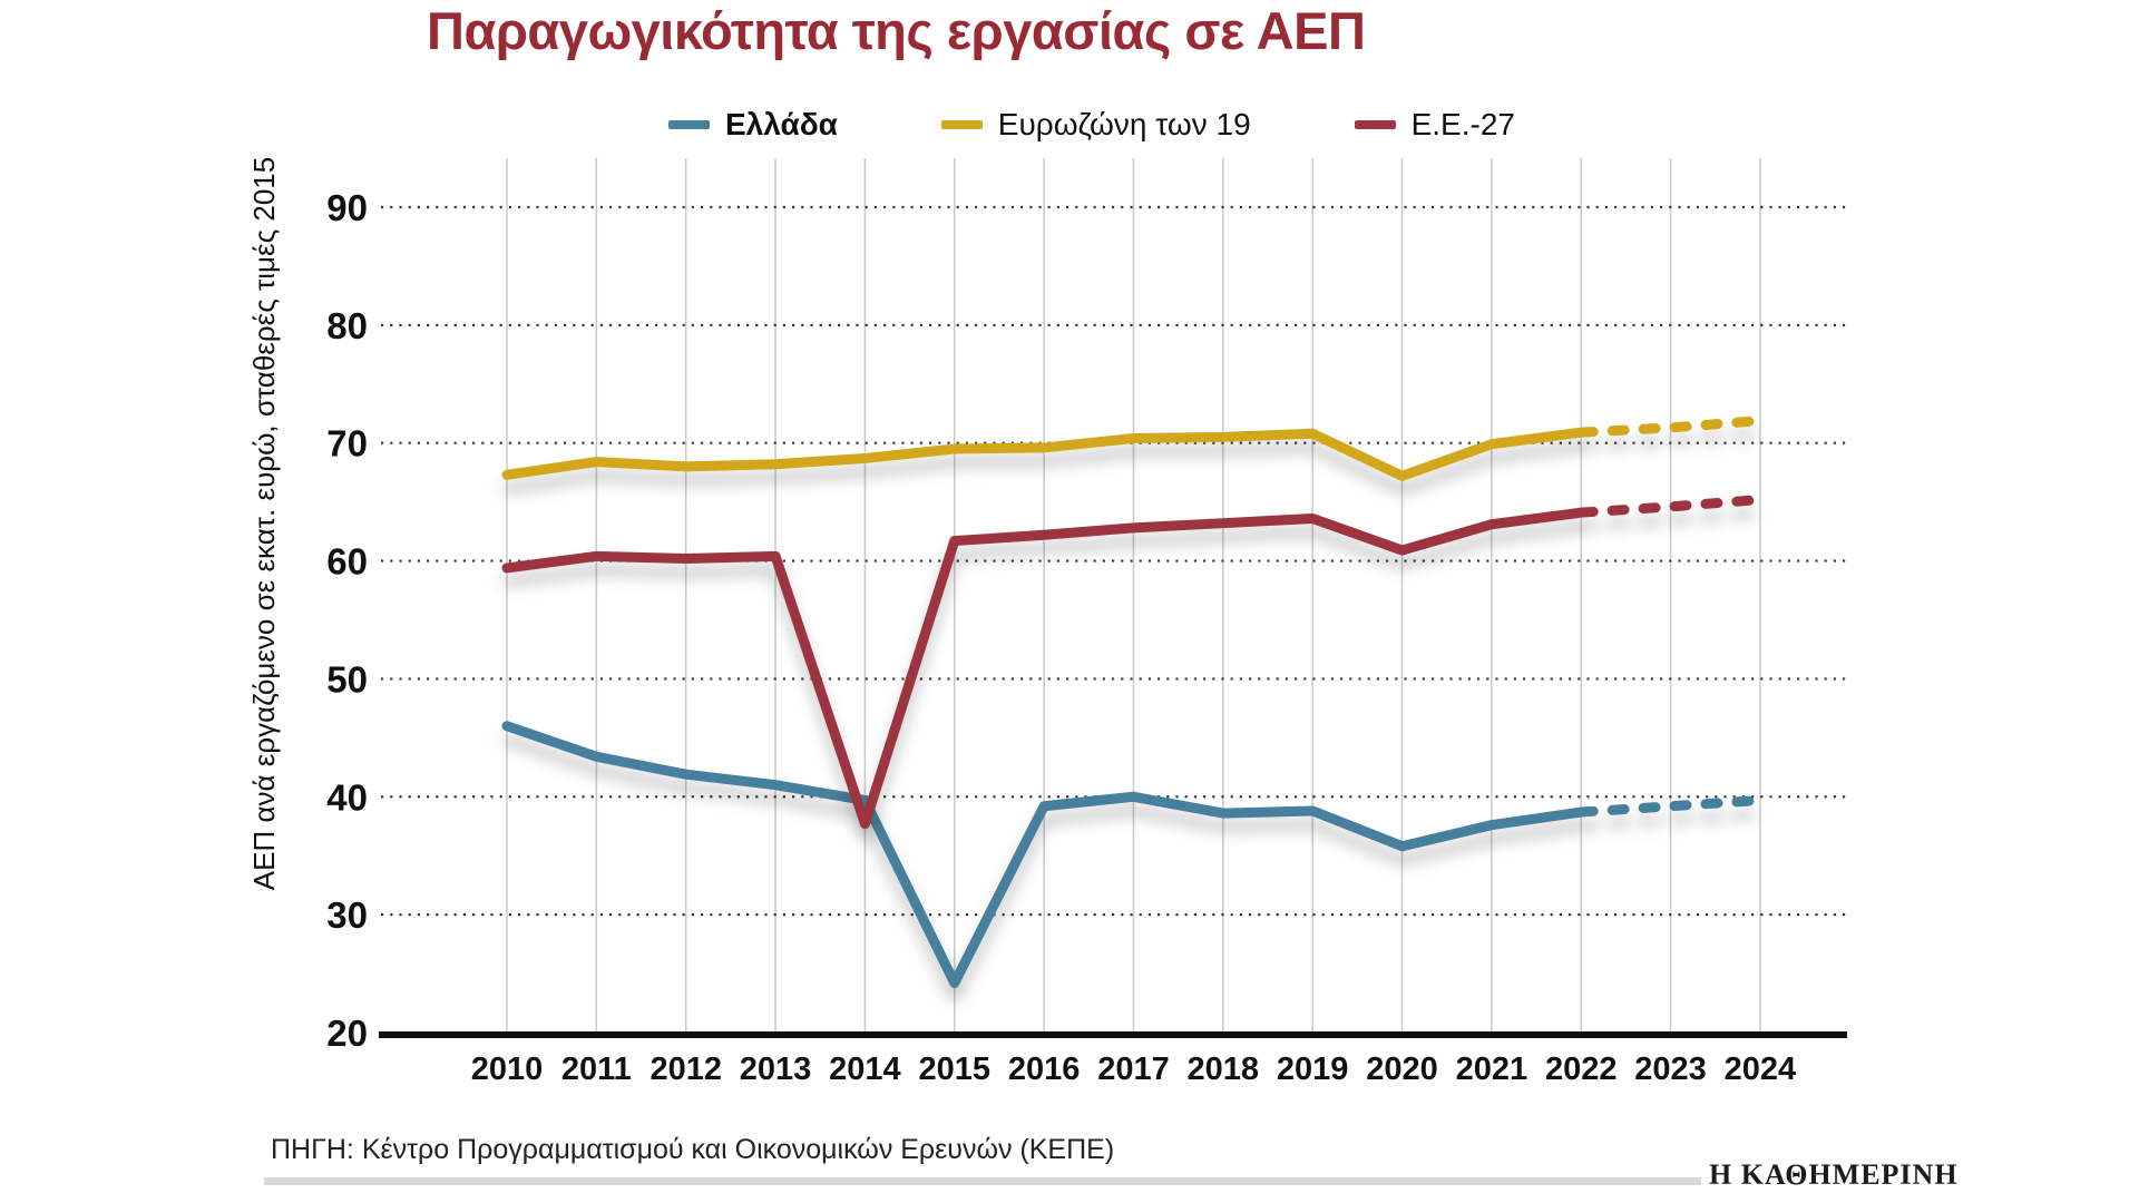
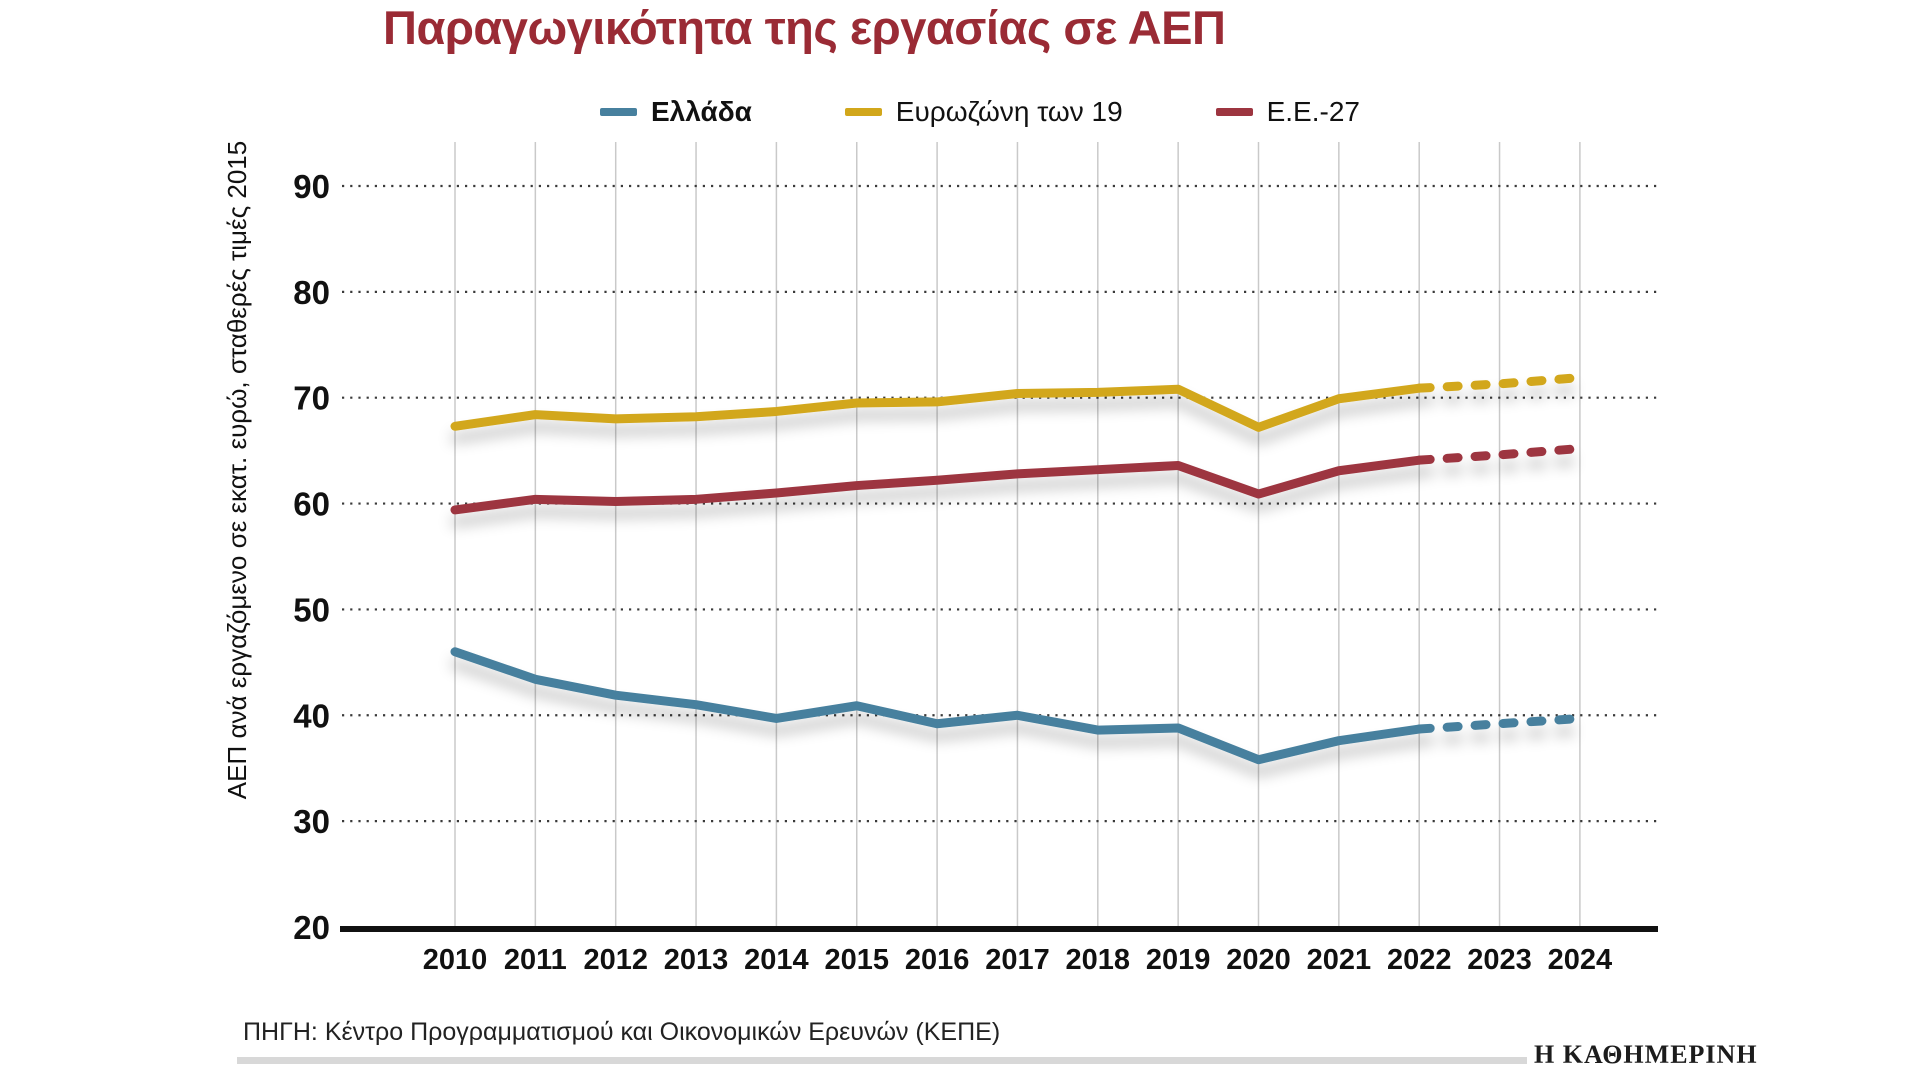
Ε.Ε.-27/2014: 37.7 -> 61.0
Ελλάδα/2015: 24.2 -> 40.9
